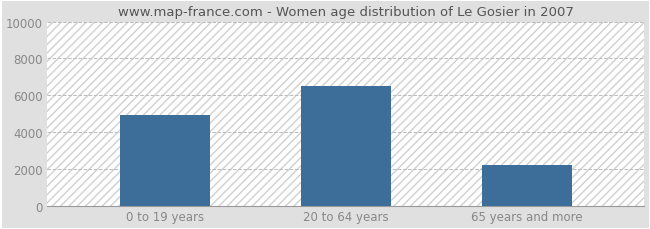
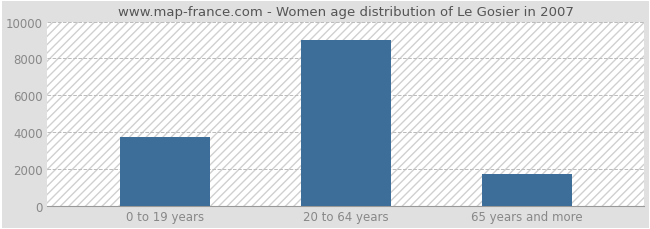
0 to 19 years: 4900 -> 3700
20 to 64 years: 6500 -> 9000
65 years and more: 2200 -> 1700
